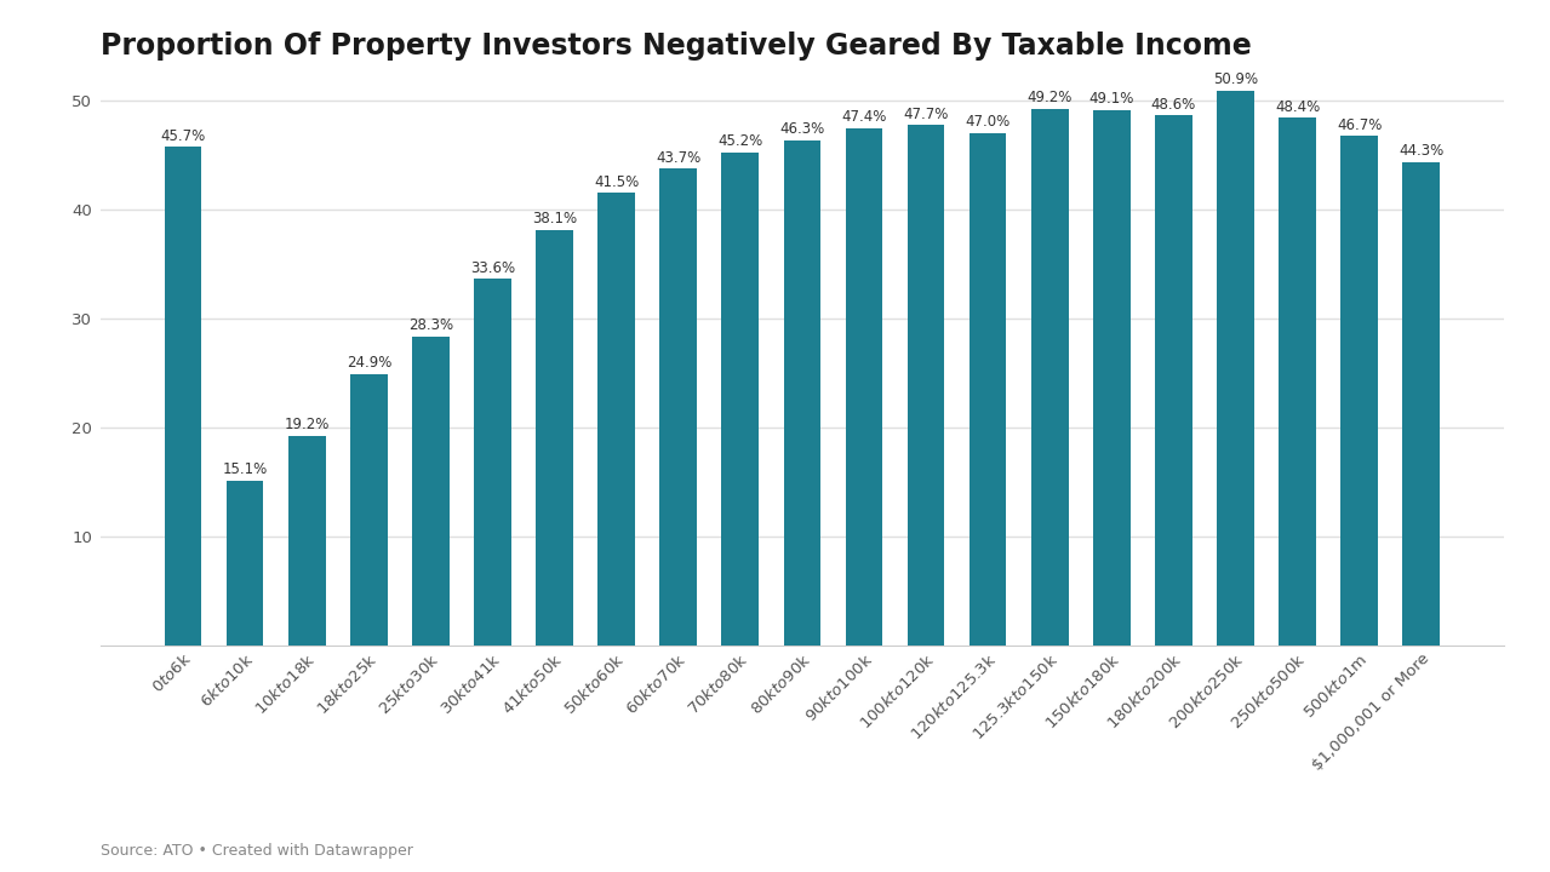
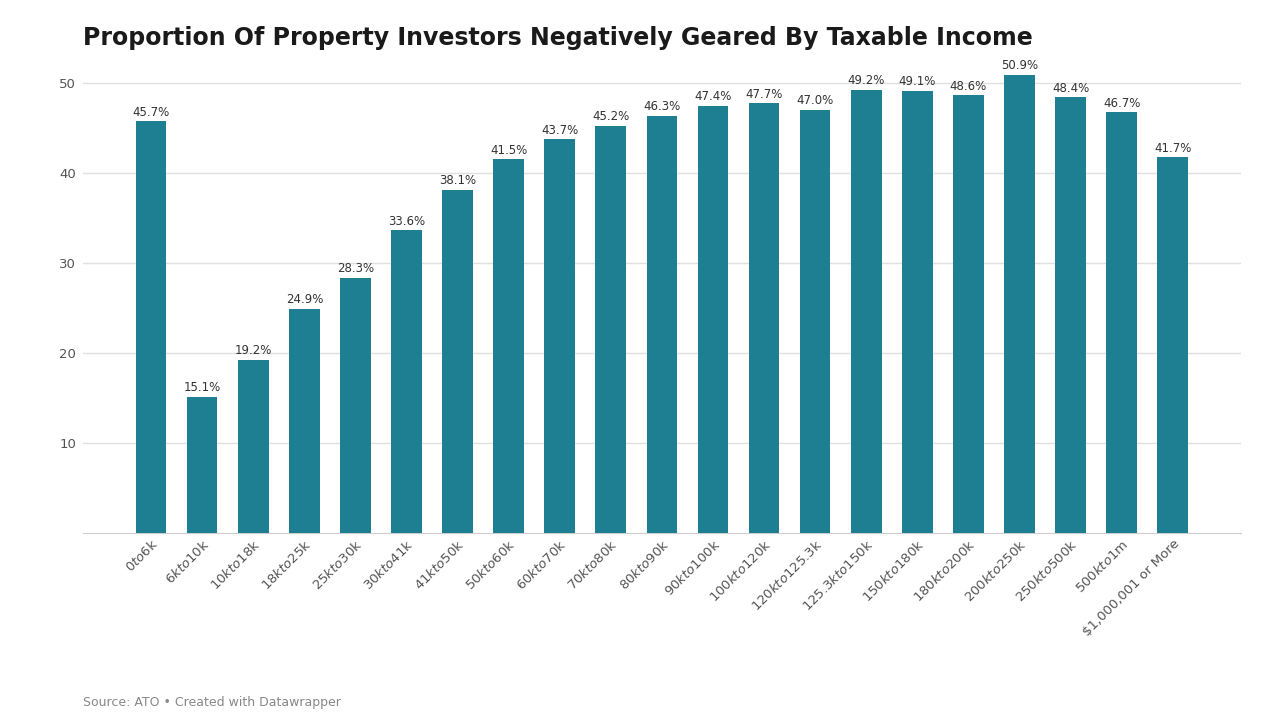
$1,000,001 or More: 44.3% -> 41.7%
